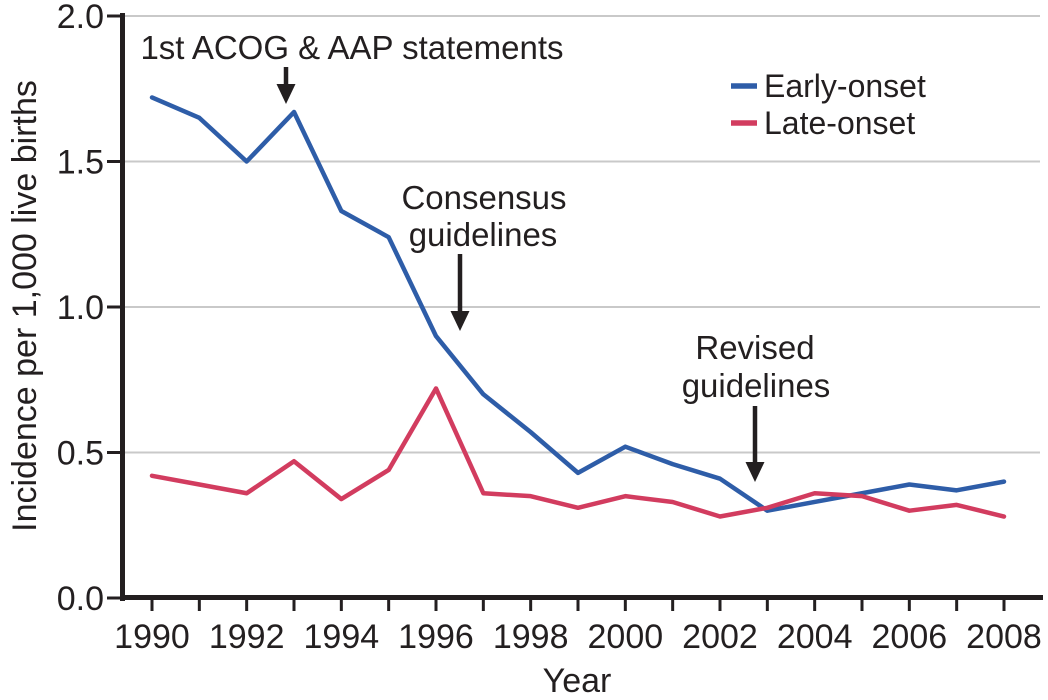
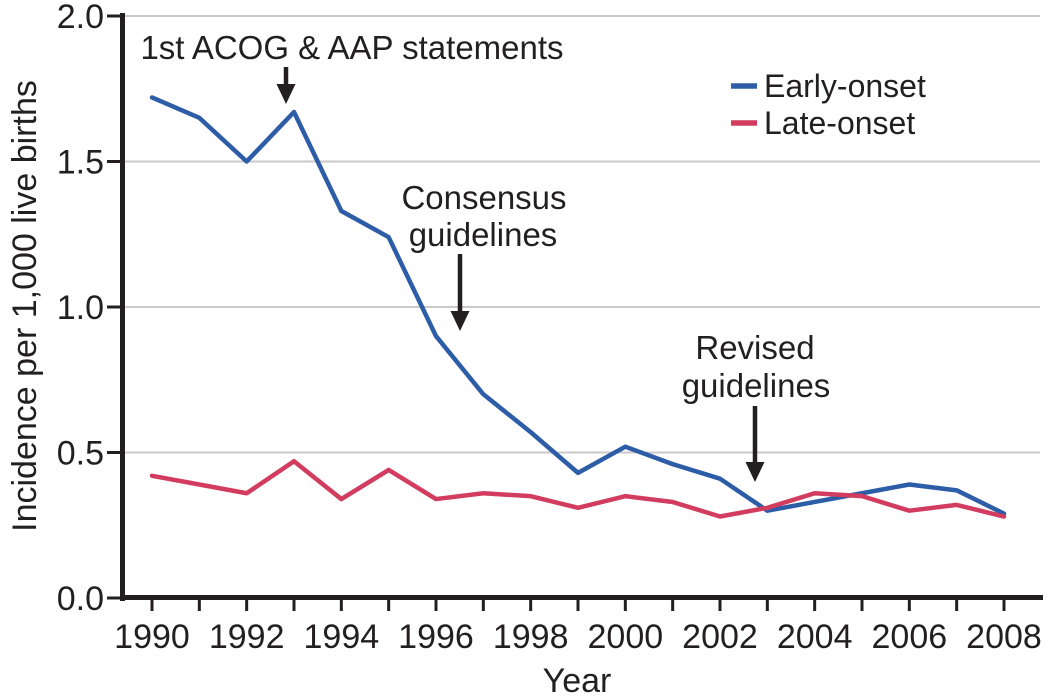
Late-onset/1996: 0.72 -> 0.34
Early-onset/2008: 0.40 -> 0.29
